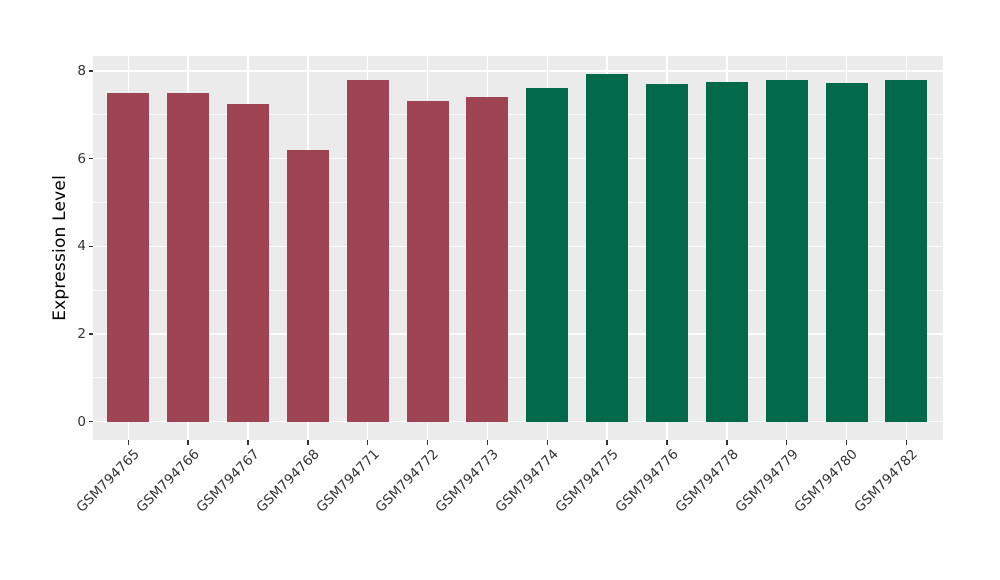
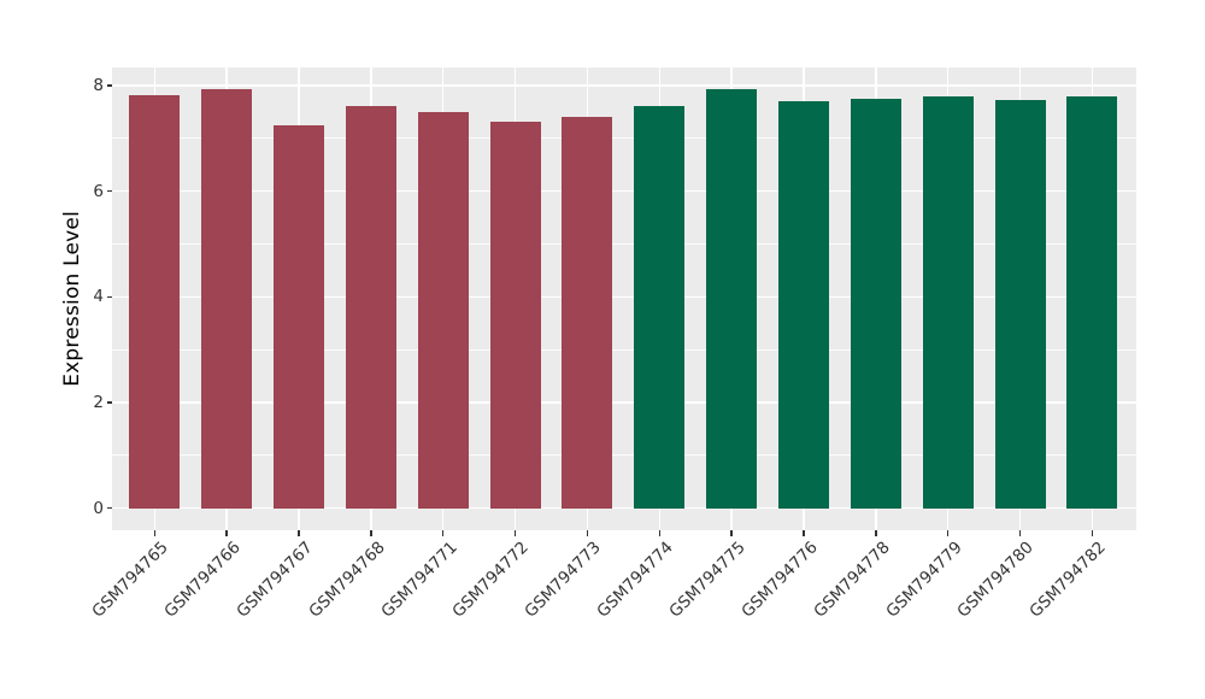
GSM794765: 7.5 -> 7.8
GSM794766: 7.5 -> 7.9
GSM794768: 6.2 -> 7.6
GSM794771: 7.8 -> 7.5
